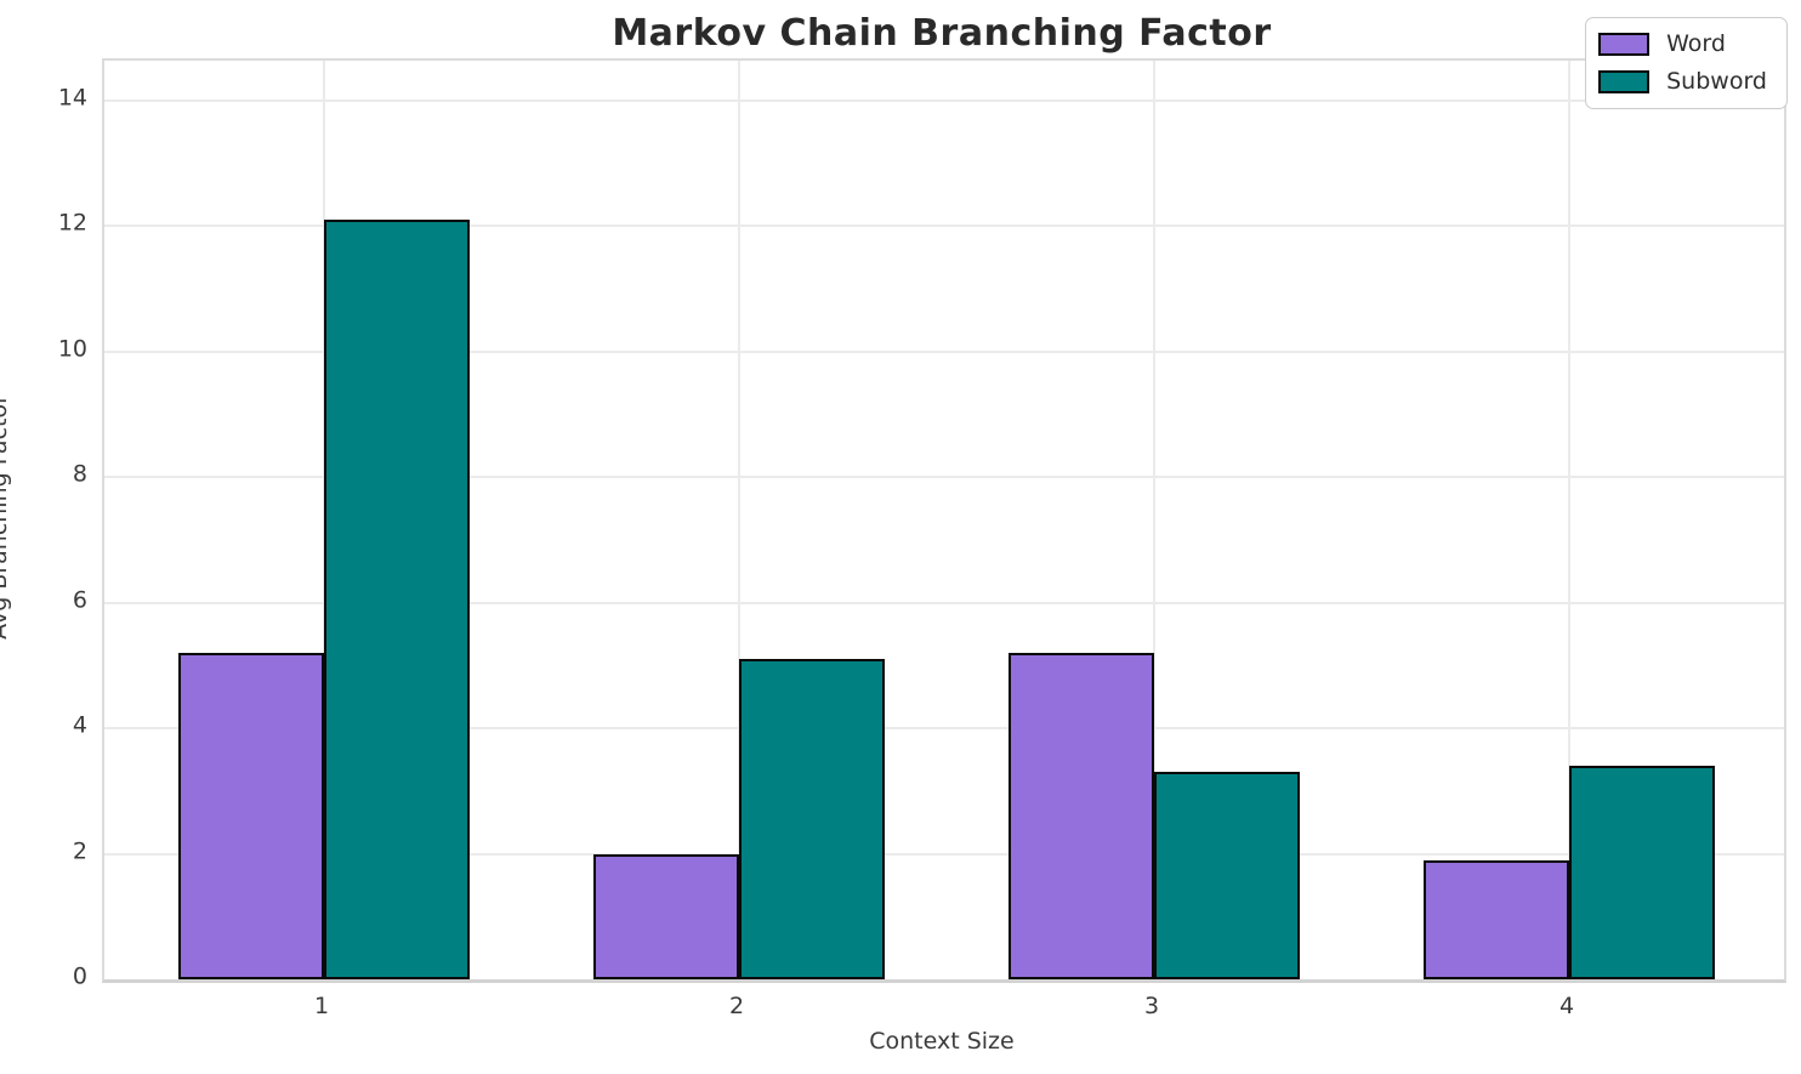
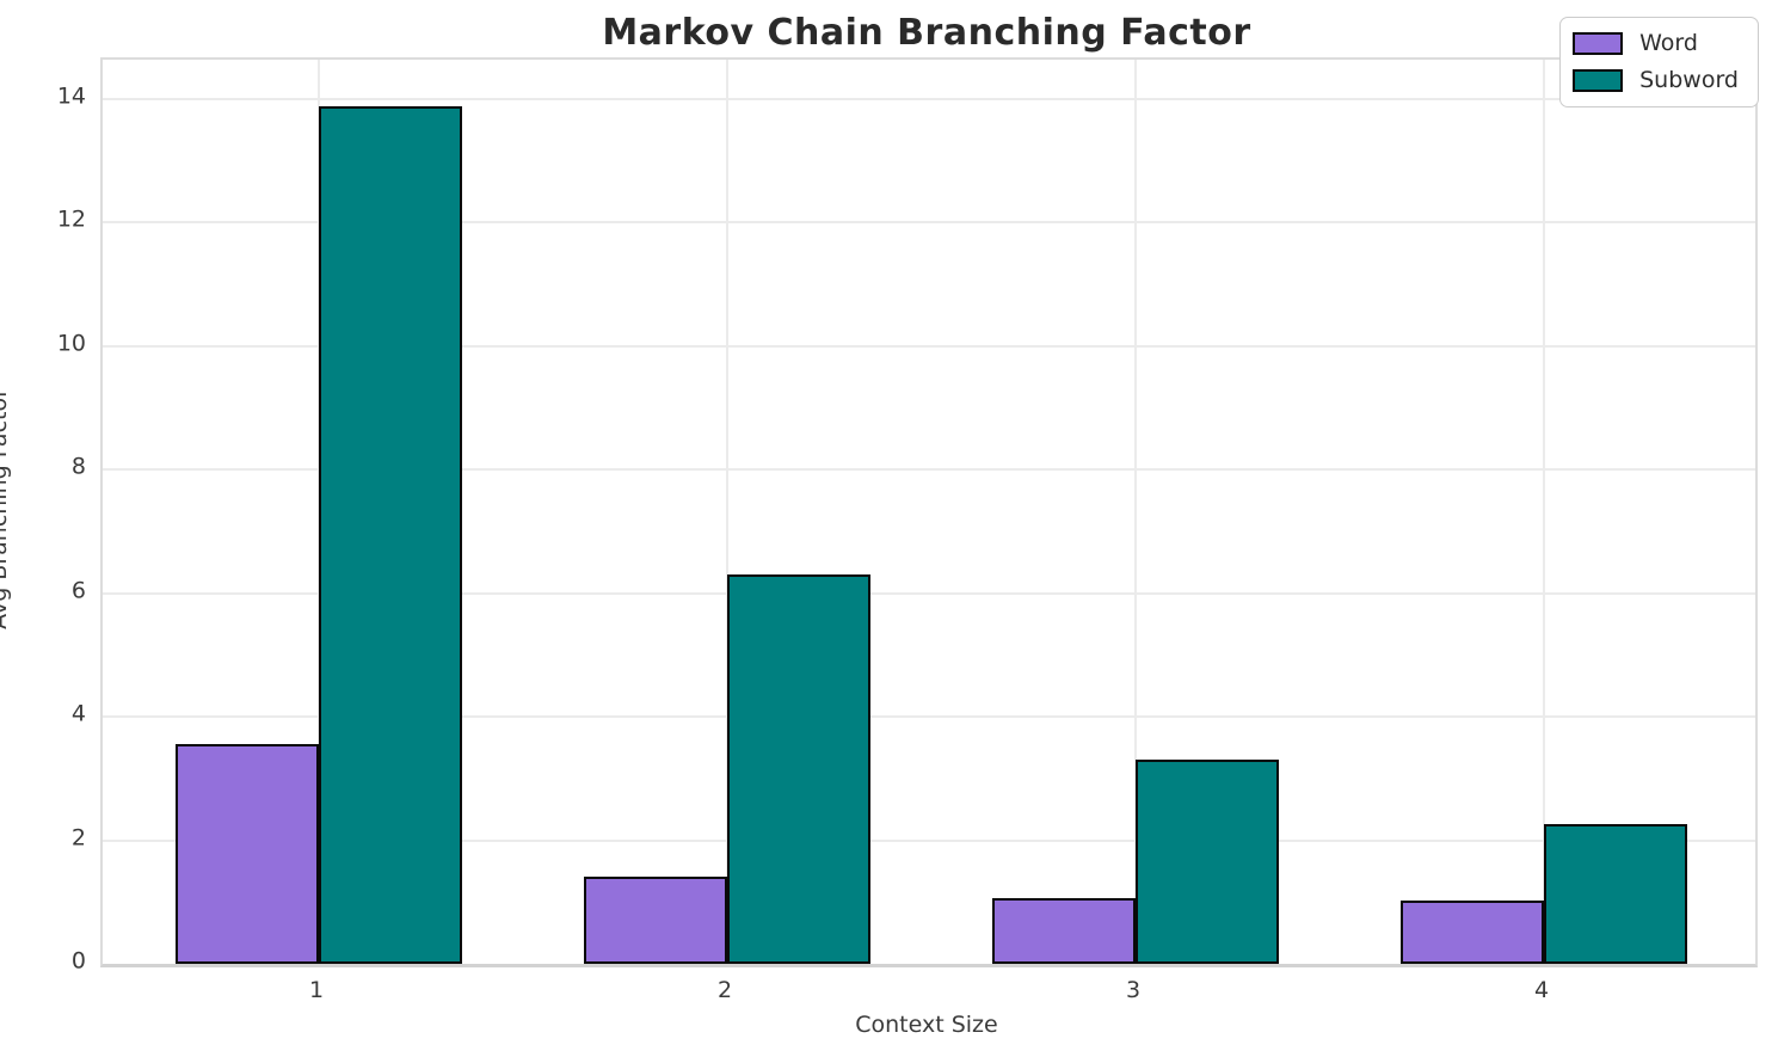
Word/1: 5.2 -> 3.6
Subword/1: 12.1 -> 13.9
Word/2: 2.0 -> 1.4
Subword/2: 5.1 -> 6.3
Word/3: 5.2 -> 1.1
Word/4: 1.9 -> 1.0
Subword/4: 3.4 -> 2.3
